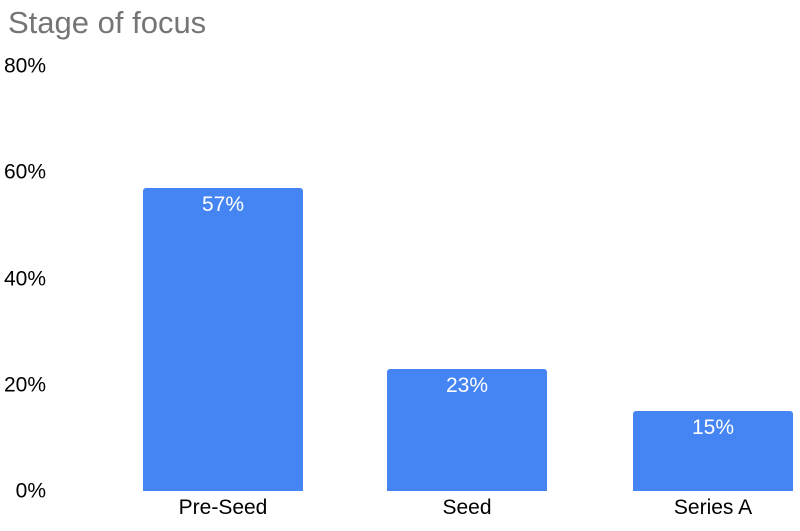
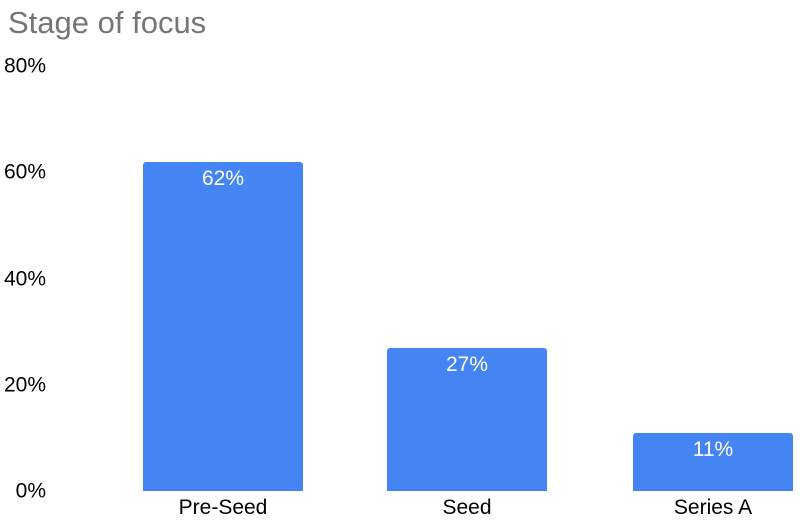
Pre-Seed: 57% -> 62%
Seed: 23% -> 27%
Series A: 15% -> 11%
